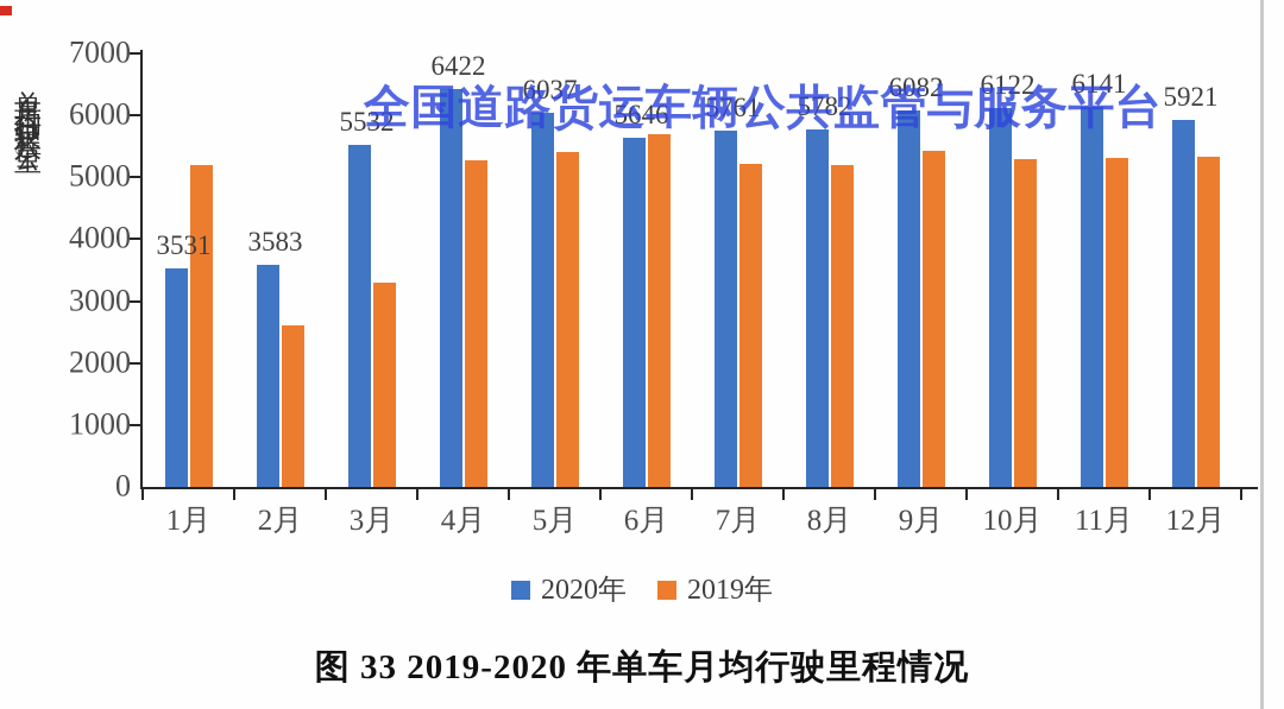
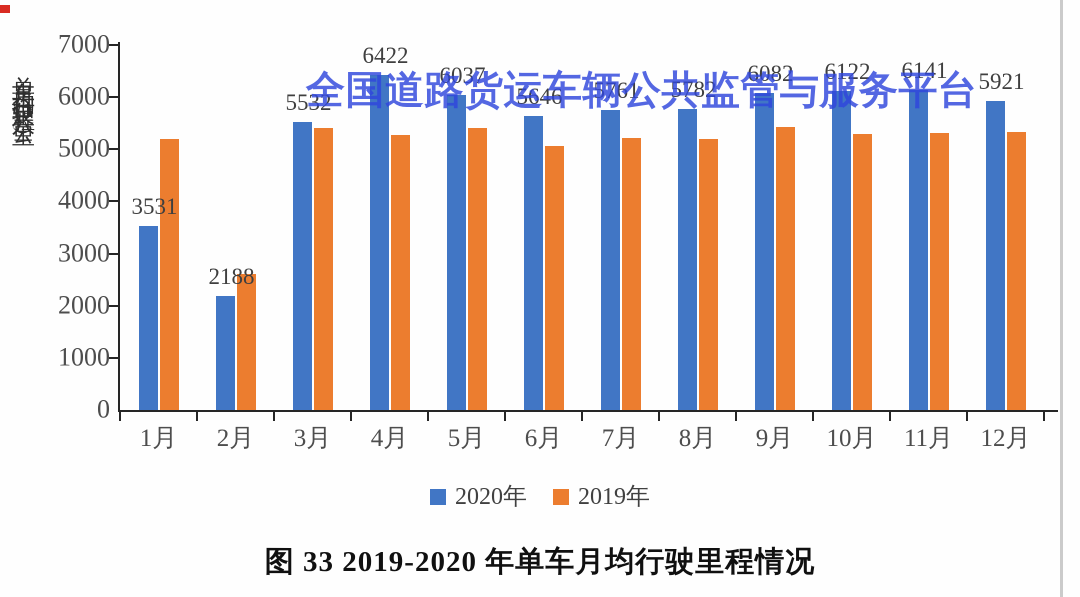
2020年/2月: 3583 -> 2188
2019年/3月: 3300 -> 5400
2019年/6月: 5700 -> 5100
